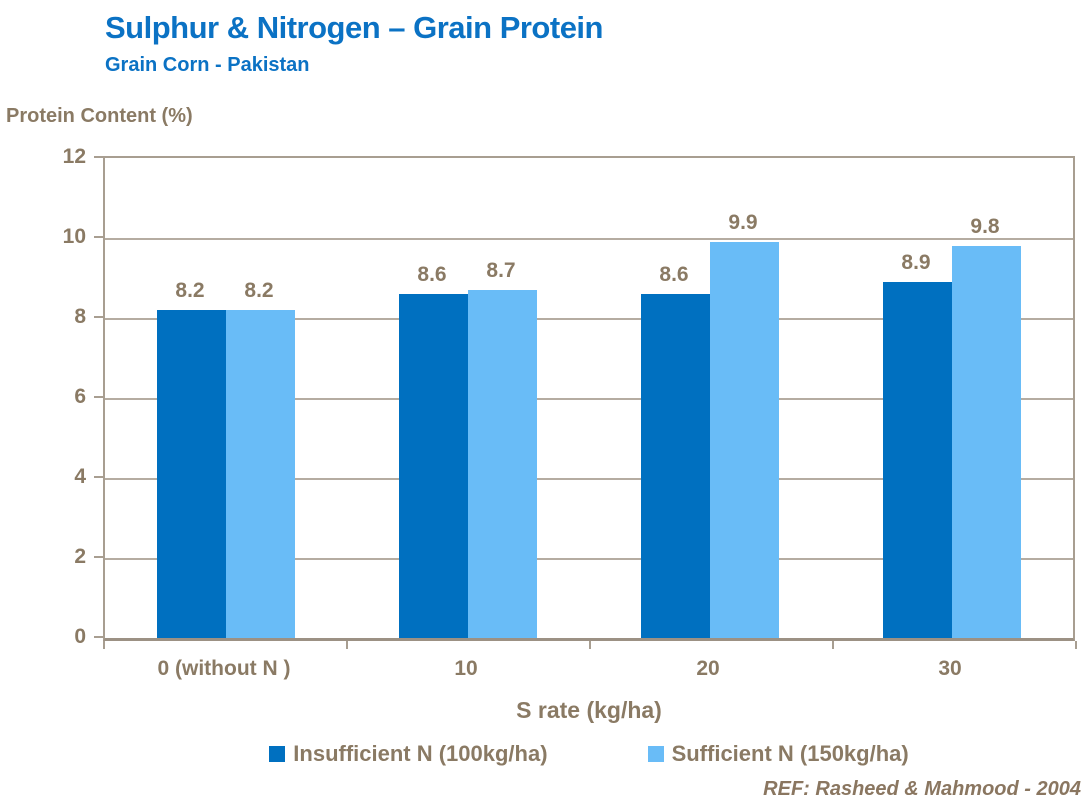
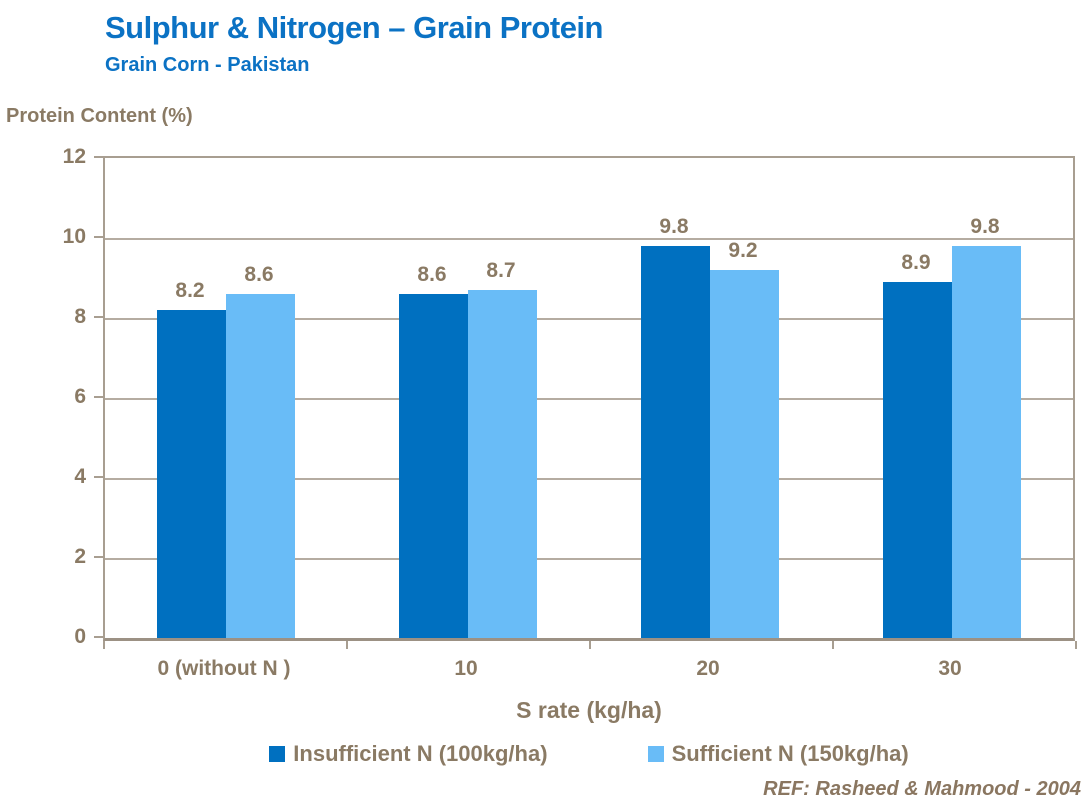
Sufficient N (150kg/ha)/0 (without N ): 8.2 -> 8.6
Insufficient N (100kg/ha)/20: 8.6 -> 9.8
Sufficient N (150kg/ha)/20: 9.9 -> 9.2
